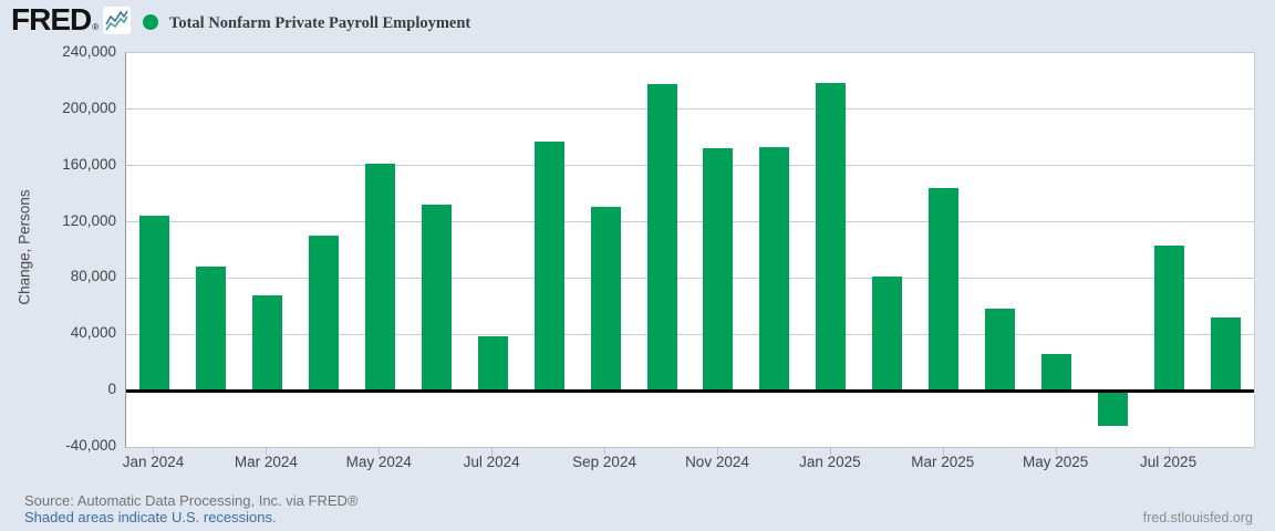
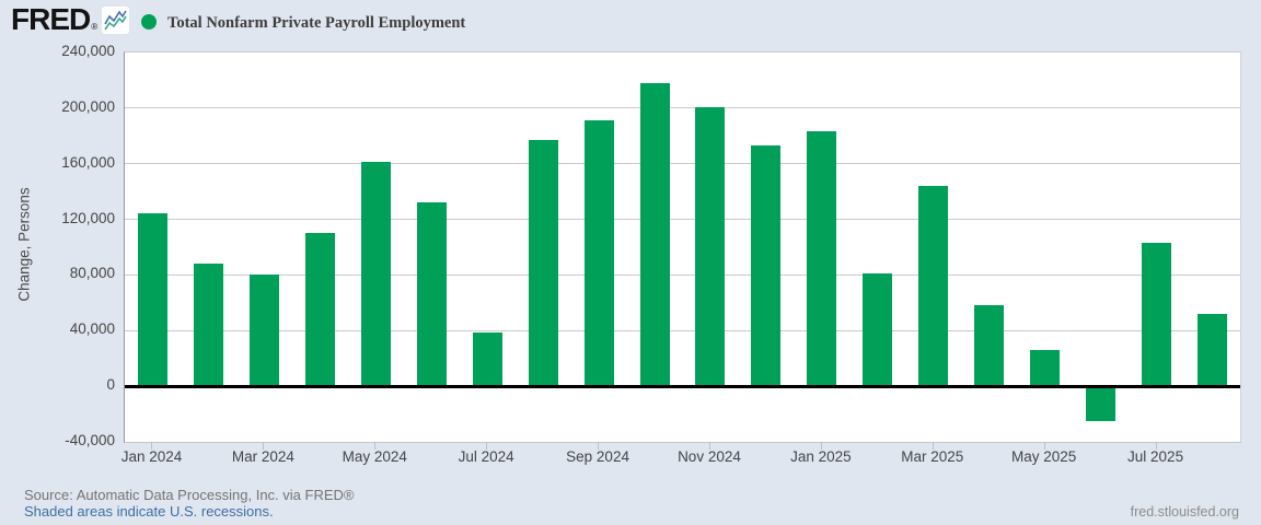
Mar 2024: 68000 -> 80000
Sep 2024: 131000 -> 191000
Nov 2024: 172000 -> 201000
Jan 2025: 219000 -> 183000
